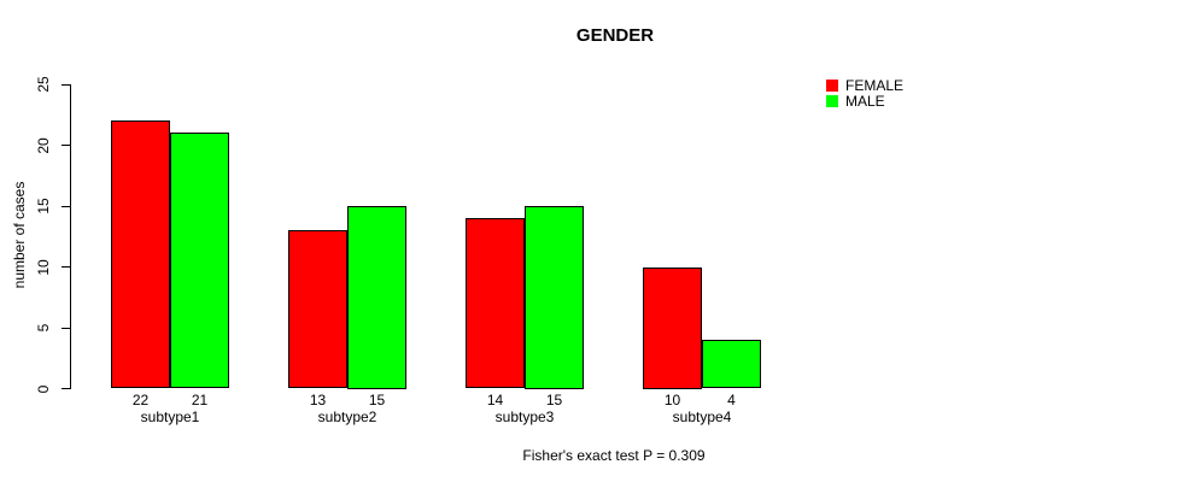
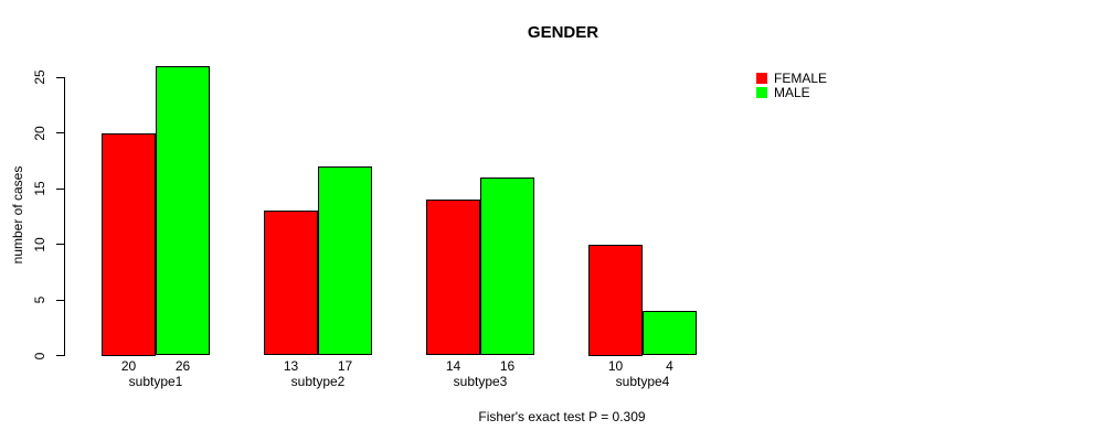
FEMALE/subtype1: 22 -> 20
MALE/subtype1: 21 -> 26
MALE/subtype2: 15 -> 17
MALE/subtype3: 15 -> 16
